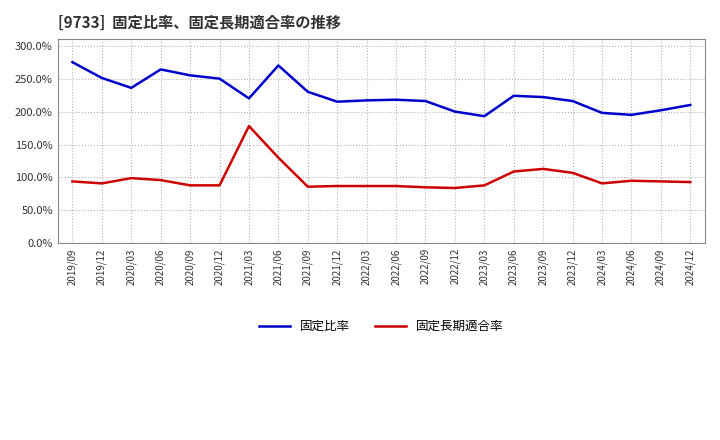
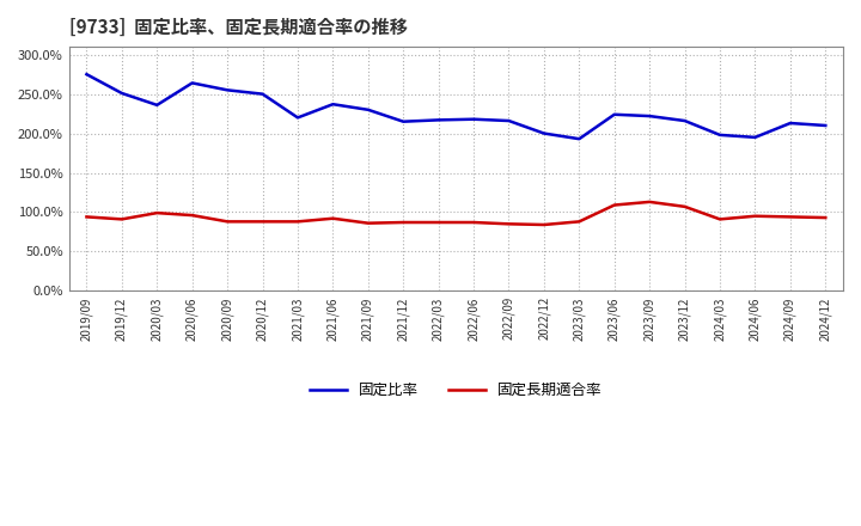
固定長期適合率/2021/03: 178% -> 88%
固定比率/2021/06: 270% -> 237%
固定長期適合率/2021/06: 130% -> 92%
固定比率/2024/09: 202% -> 213%
